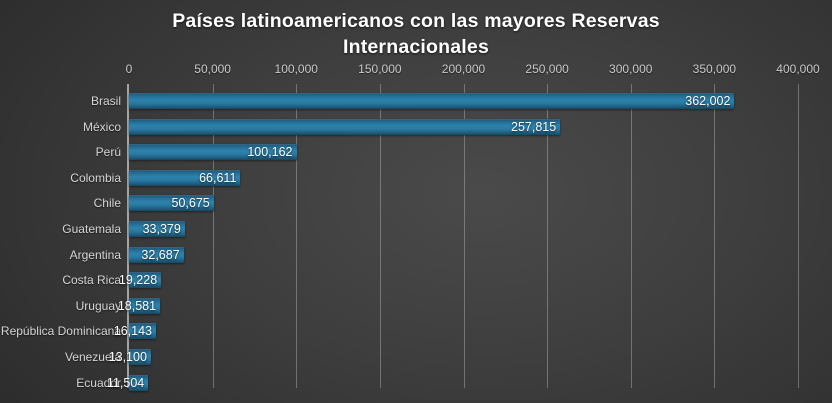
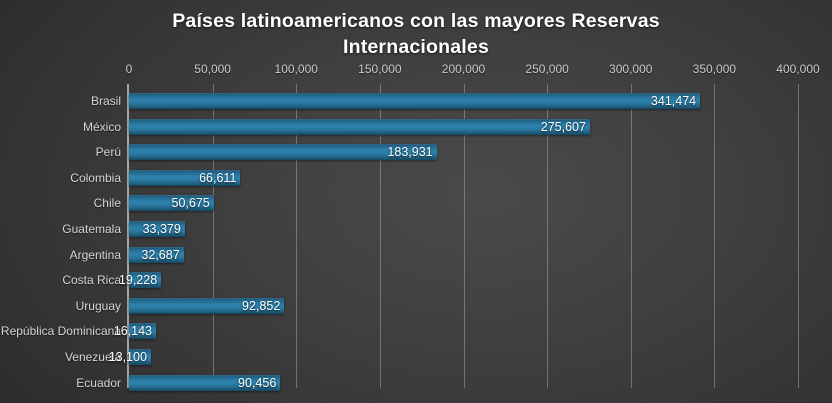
Brasil: 362,002 -> 341,474
México: 257,815 -> 275,607
Perú: 100,162 -> 183,931
Uruguay: 18,581 -> 92,852
Ecuador: 11,504 -> 90,456
